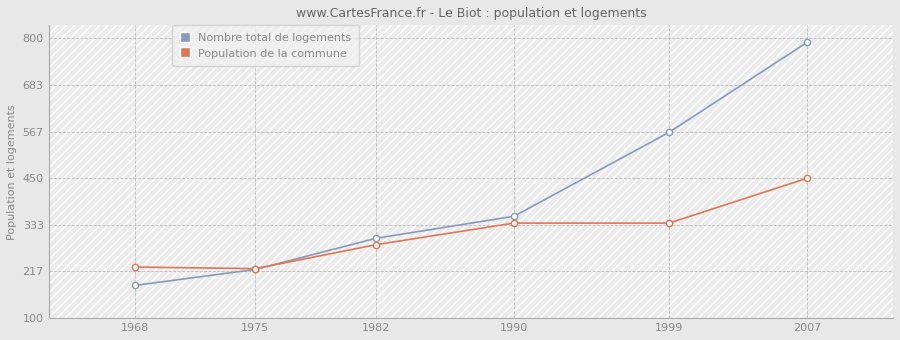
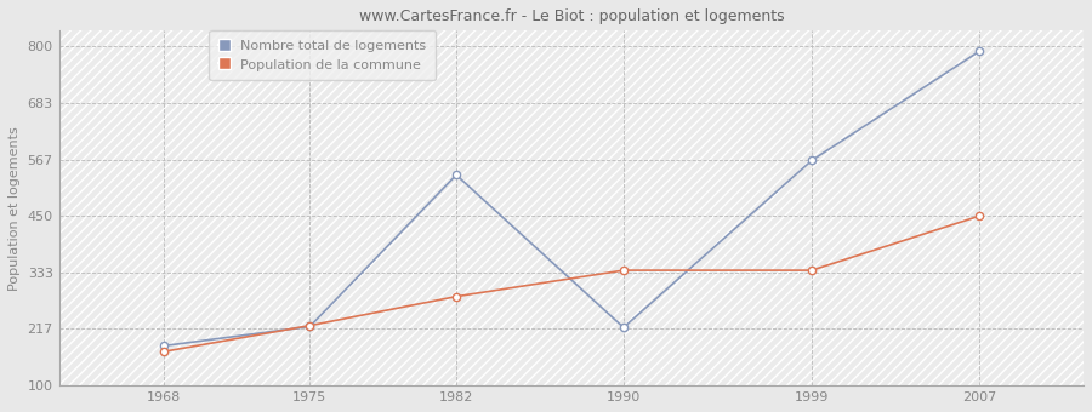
Population de la commune/1968: 228 -> 170
Nombre total de logements/1982: 300 -> 535
Nombre total de logements/1990: 355 -> 220
